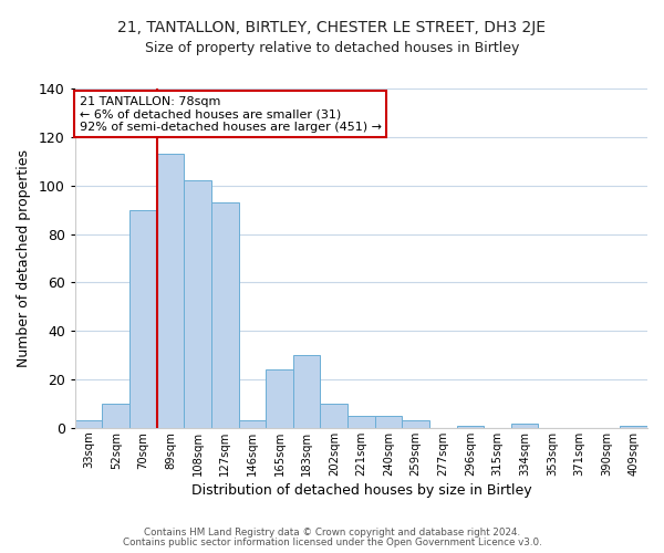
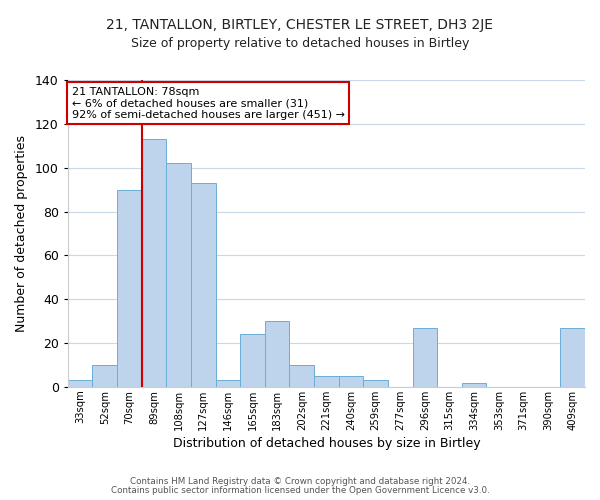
296sqm: 1 -> 27
409sqm: 1 -> 27
